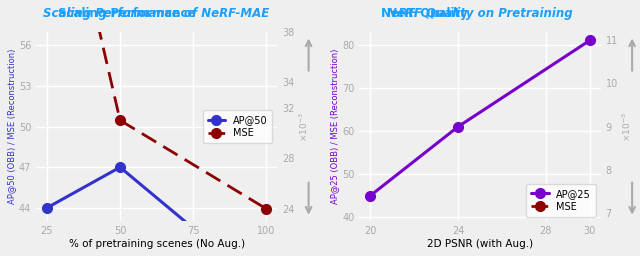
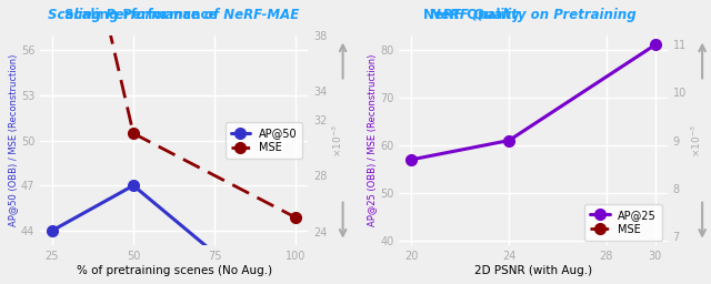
MSE/100: 24 -> 25
AP@25/20: 45 -> 57
